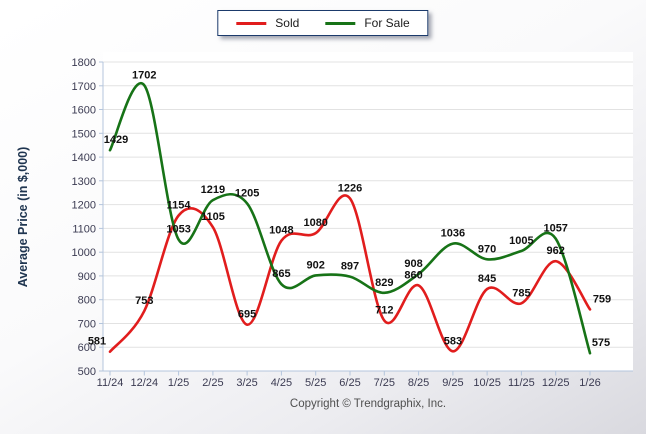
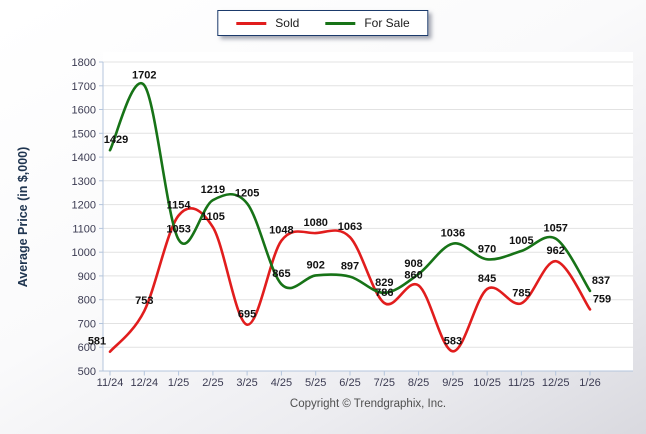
Sold/6/25: 1226 -> 1063
Sold/7/25: 712 -> 786
For Sale/1/26: 575 -> 837
